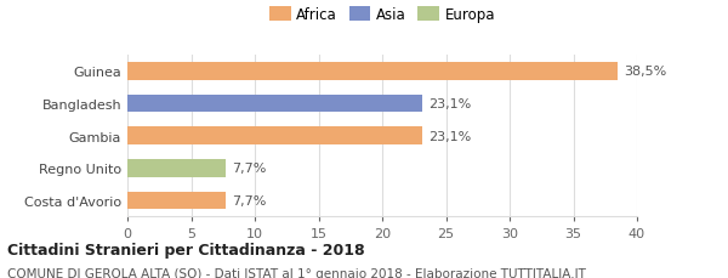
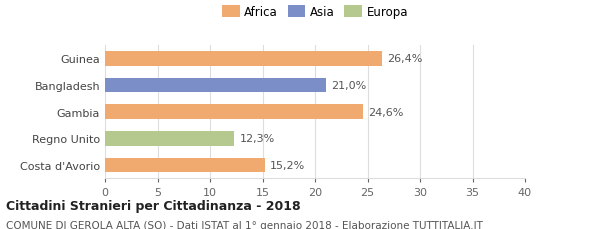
Guinea: 38,5% -> 26,4%
Bangladesh: 23,1% -> 21,0%
Gambia: 23,1% -> 24,6%
Regno Unito: 7,7% -> 12,3%
Costa d'Avorio: 7,7% -> 15,2%
